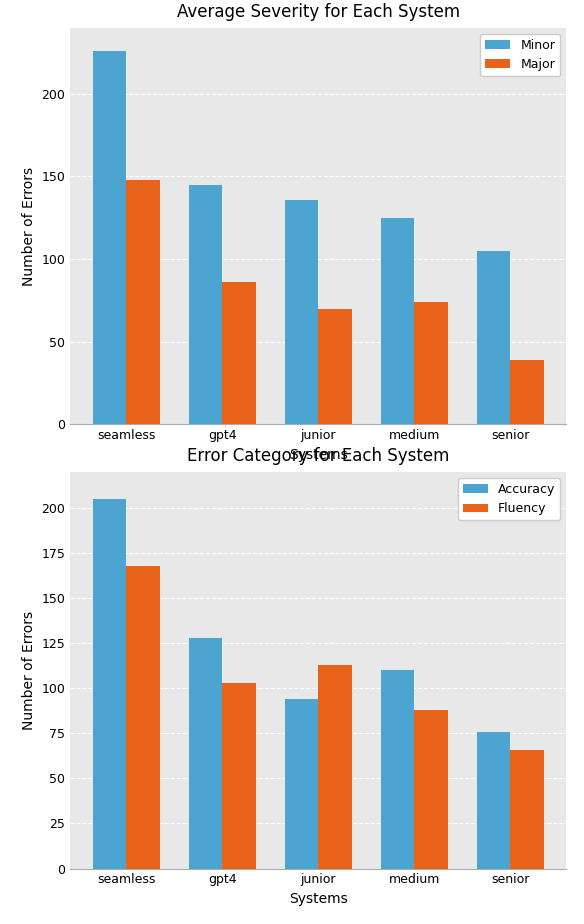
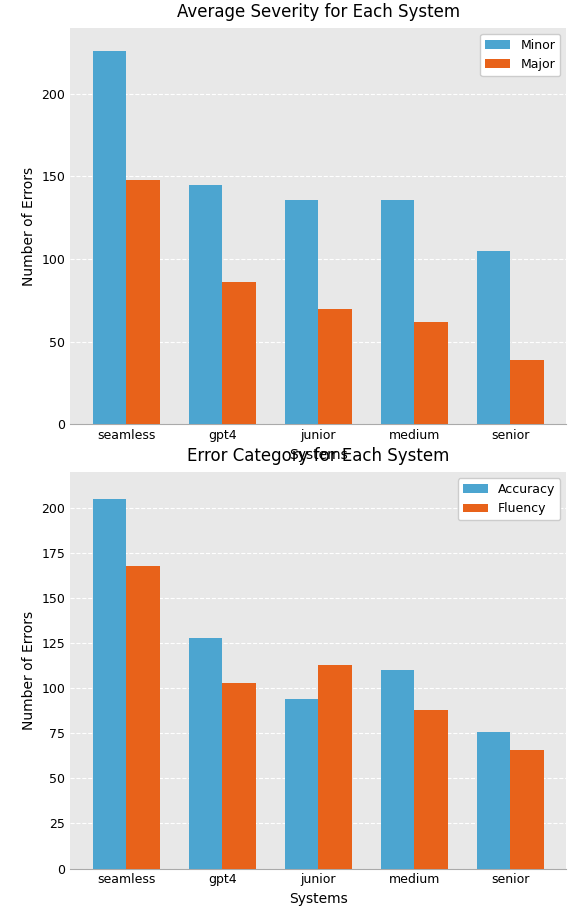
Average Severity for Each System/Minor/medium: 125 -> 136
Average Severity for Each System/Major/medium: 74 -> 62
